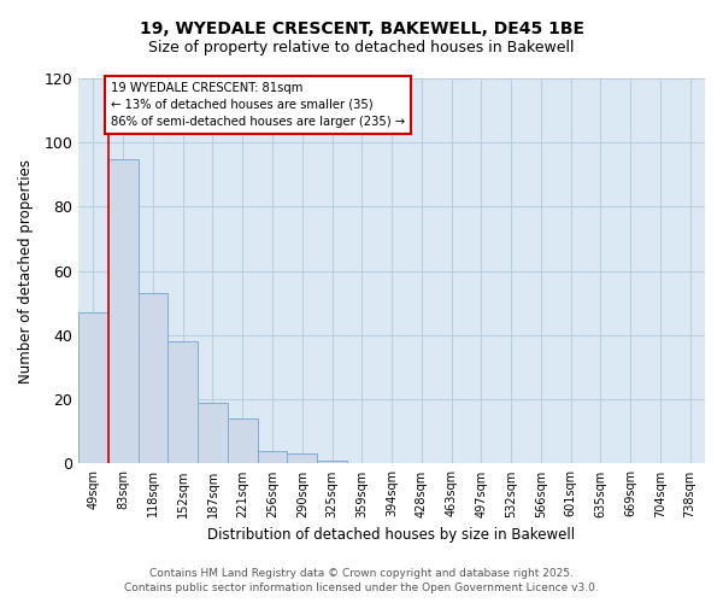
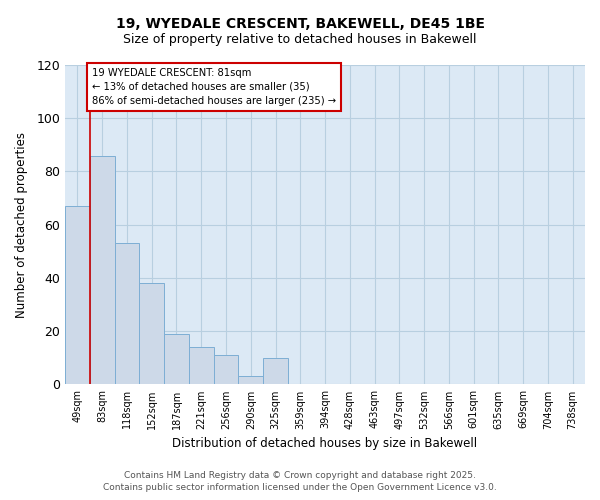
49sqm: 47 -> 67
83sqm: 95 -> 86
256sqm: 4 -> 11
325sqm: 1 -> 10
